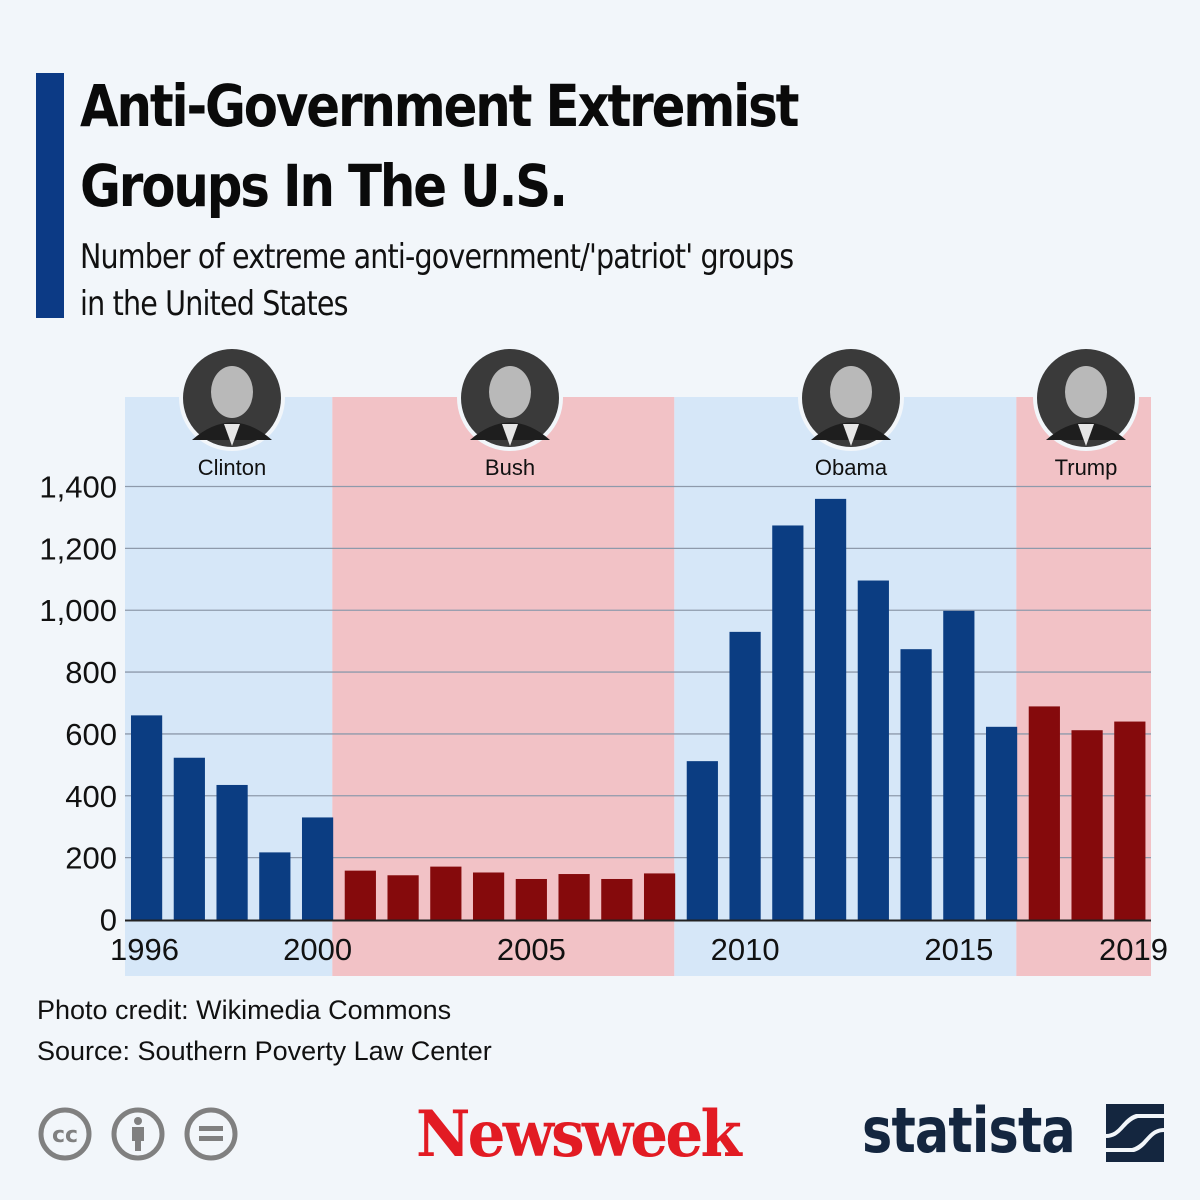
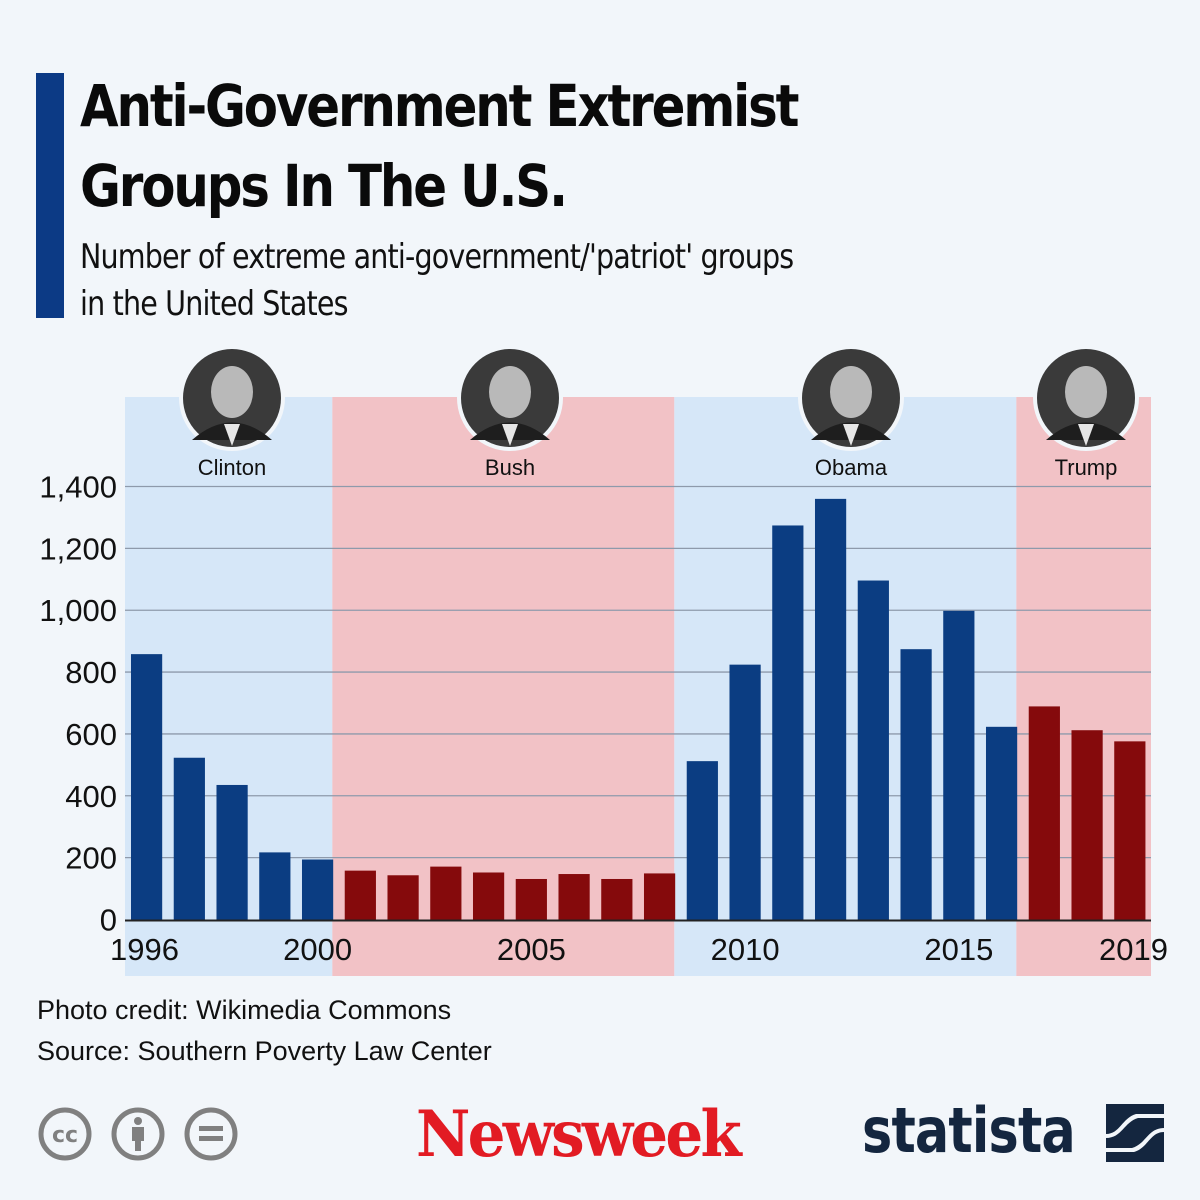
1996: 660 -> 860
2000: 330 -> 190
2010: 930 -> 820
2019: 640 -> 580
